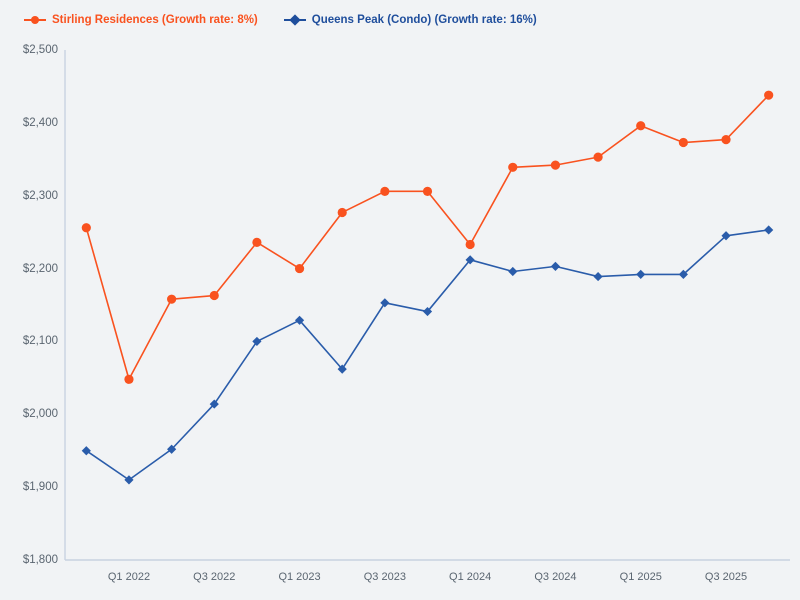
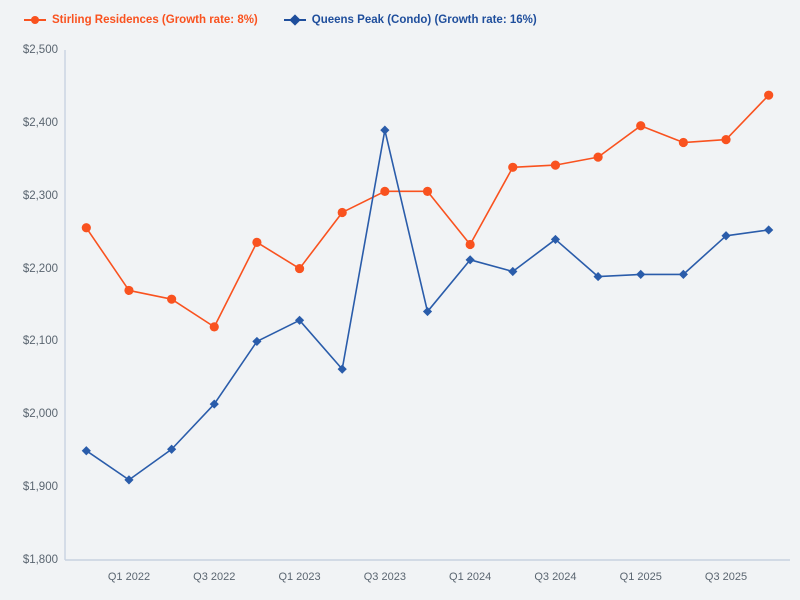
Stirling Residences (Growth rate: 8%)/Q1 2022: $2050 -> $2170
Stirling Residences (Growth rate: 8%)/Q3 2022: $2160 -> $2120
Queens Peak (Condo) (Growth rate: 16%)/Q3 2023: $2150 -> $2390
Queens Peak (Condo) (Growth rate: 16%)/Q3 2024: $2200 -> $2240
